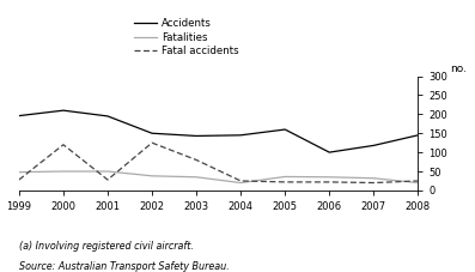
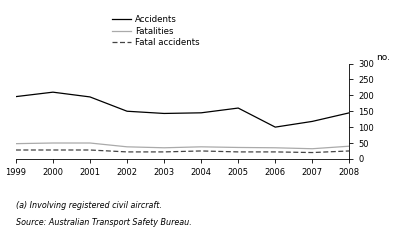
Fatal accidents/2000: 120 -> 28
Fatal accidents/2002: 125 -> 22
Fatal accidents/2003: 80 -> 22
Fatalities/2004: 20 -> 38
Fatalities/2008: 20 -> 40
